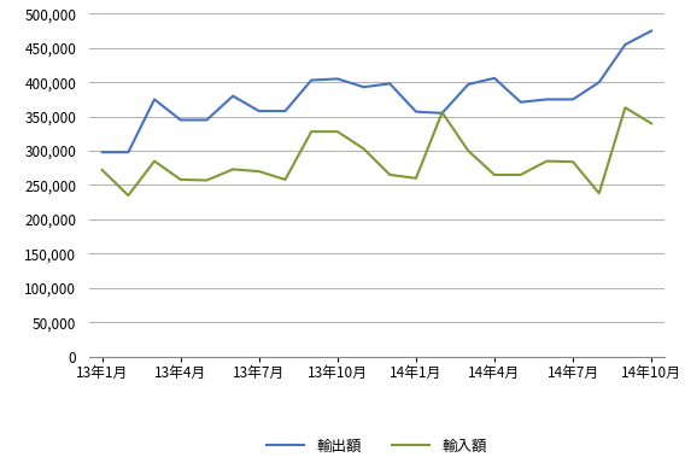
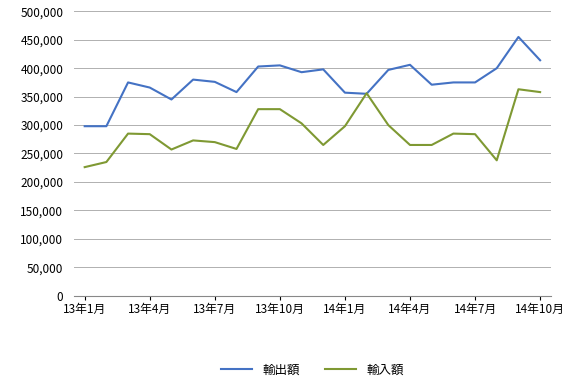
輸入額/13年1月: 272,000 -> 226,000
輸出額/13年4月: 345,000 -> 366,000
輸入額/13年4月: 258,000 -> 284,000
輸出額/13年7月: 358,000 -> 376,000
輸入額/14年1月: 260,000 -> 298,000
輸出額/14年10月: 475,000 -> 414,000
輸入額/14年10月: 340,000 -> 358,000
